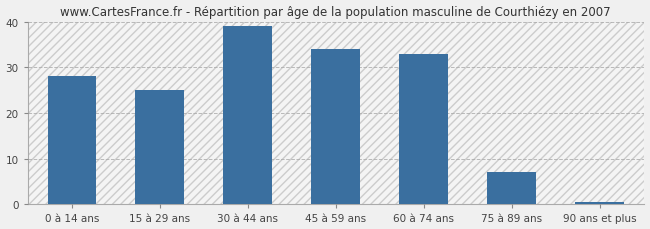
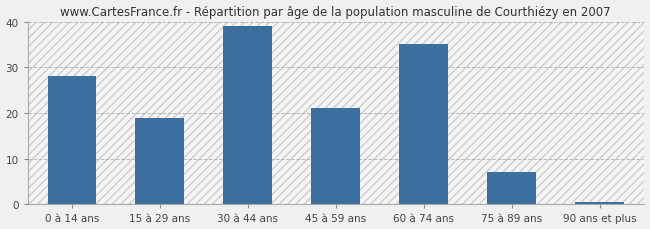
15 à 29 ans: 25.0 -> 19.0
45 à 59 ans: 34.0 -> 21.0
60 à 74 ans: 33.0 -> 35.0
